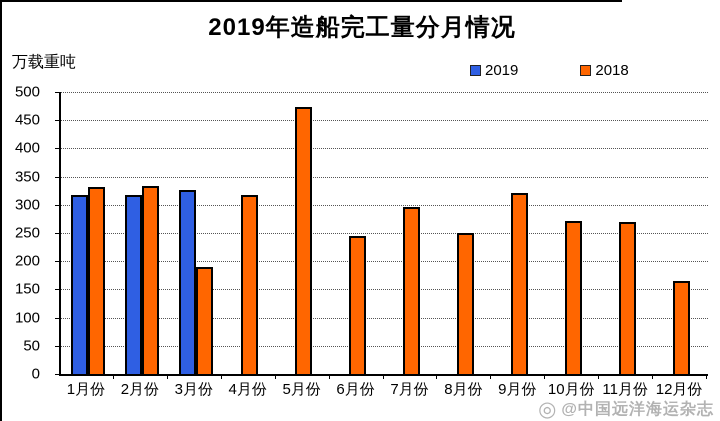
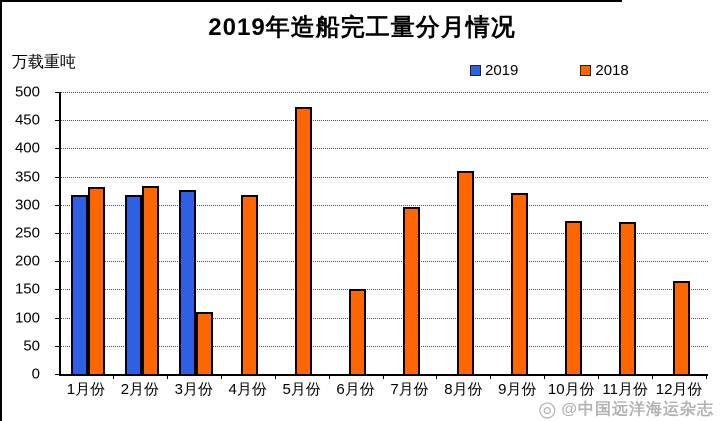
2018/3月份: 190 -> 110
2018/6月份: 240 -> 150
2018/8月份: 250 -> 360
